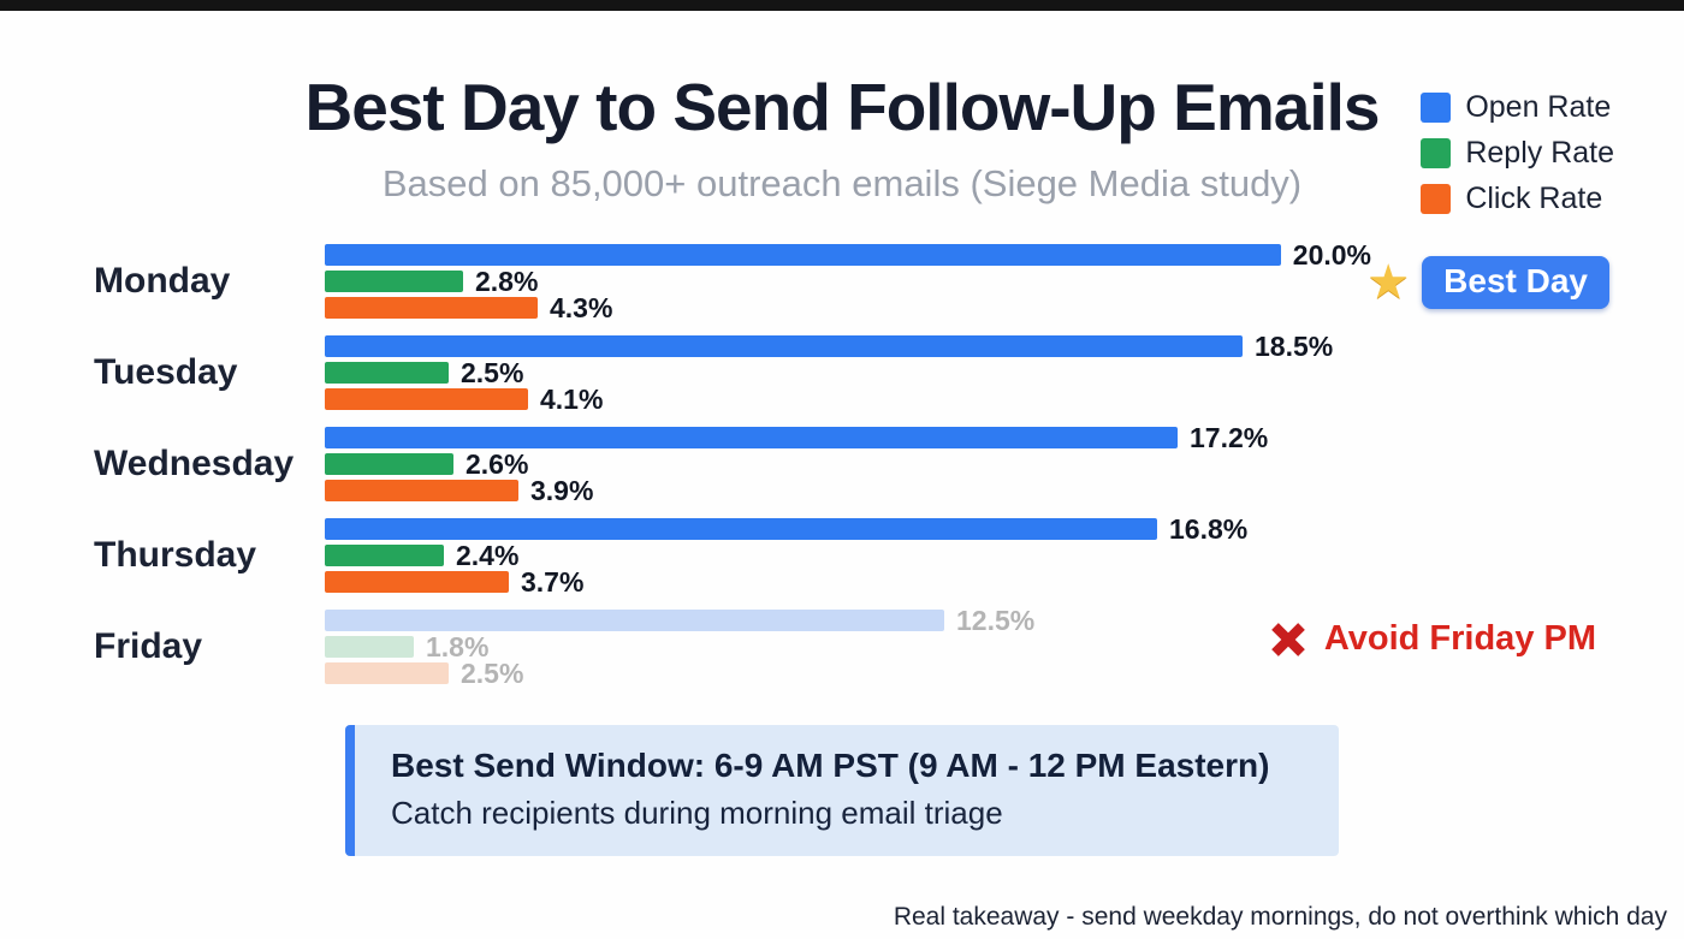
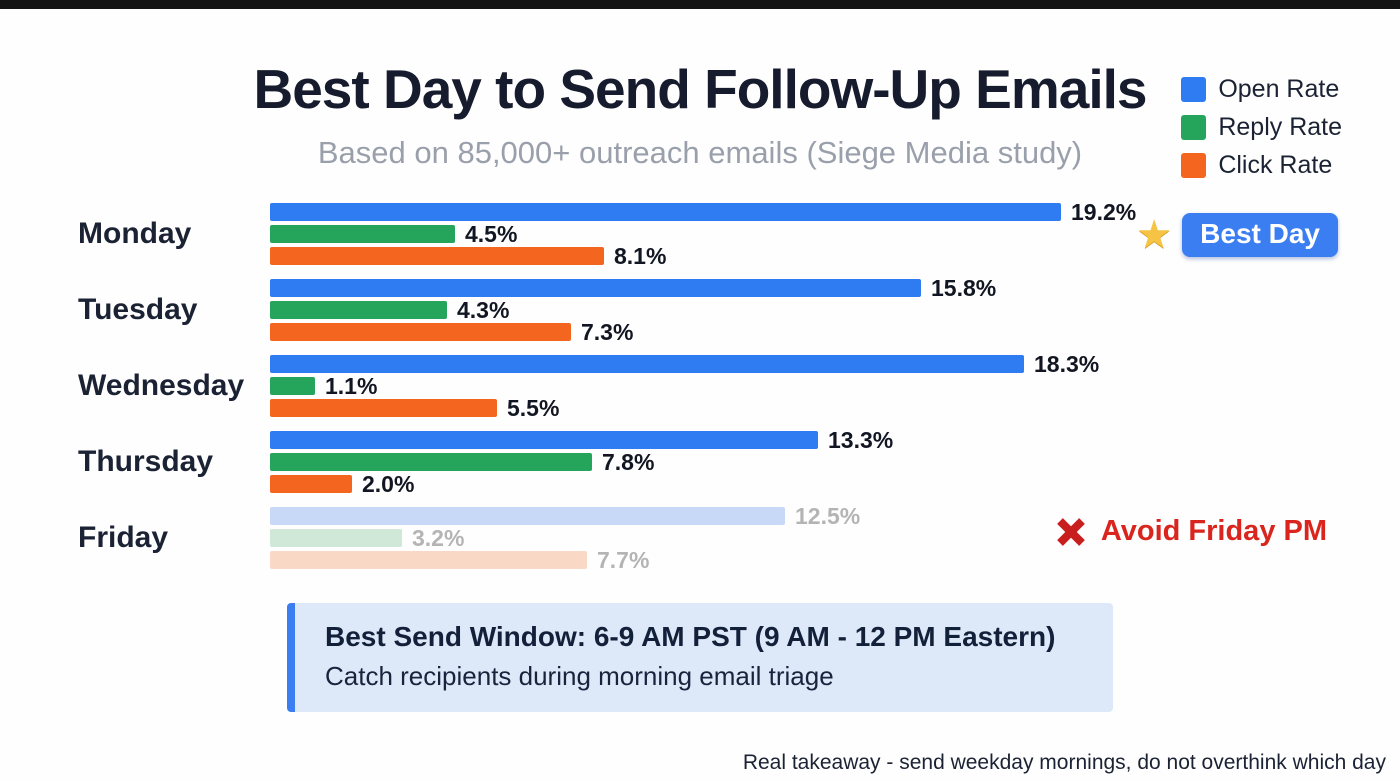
Open Rate/Monday: 20.0% -> 19.2%
Reply Rate/Monday: 2.8% -> 4.5%
Click Rate/Monday: 4.3% -> 8.1%
Open Rate/Tuesday: 18.5% -> 15.8%
Reply Rate/Tuesday: 2.5% -> 4.3%
Click Rate/Tuesday: 4.1% -> 7.3%
Open Rate/Wednesday: 17.2% -> 18.3%
Reply Rate/Wednesday: 2.6% -> 1.1%
Click Rate/Wednesday: 3.9% -> 5.5%
Open Rate/Thursday: 16.8% -> 13.3%
Reply Rate/Thursday: 2.4% -> 7.8%
Click Rate/Thursday: 3.7% -> 2.0%
Reply Rate/Friday: 1.8% -> 3.2%
Click Rate/Friday: 2.5% -> 7.7%
